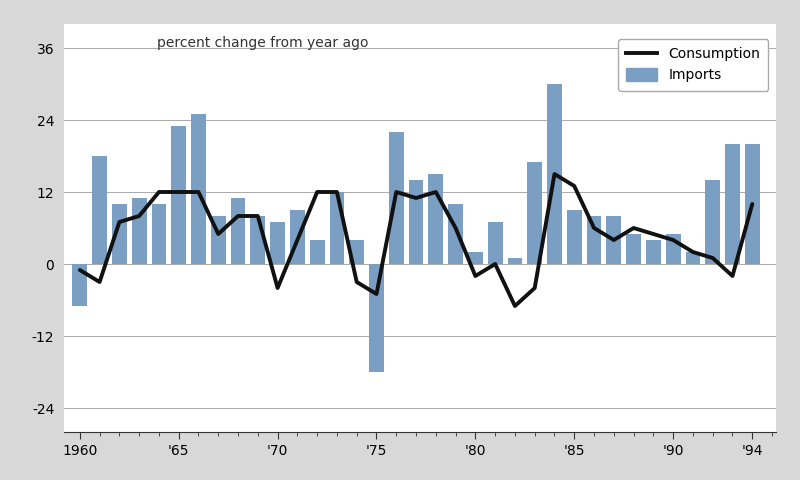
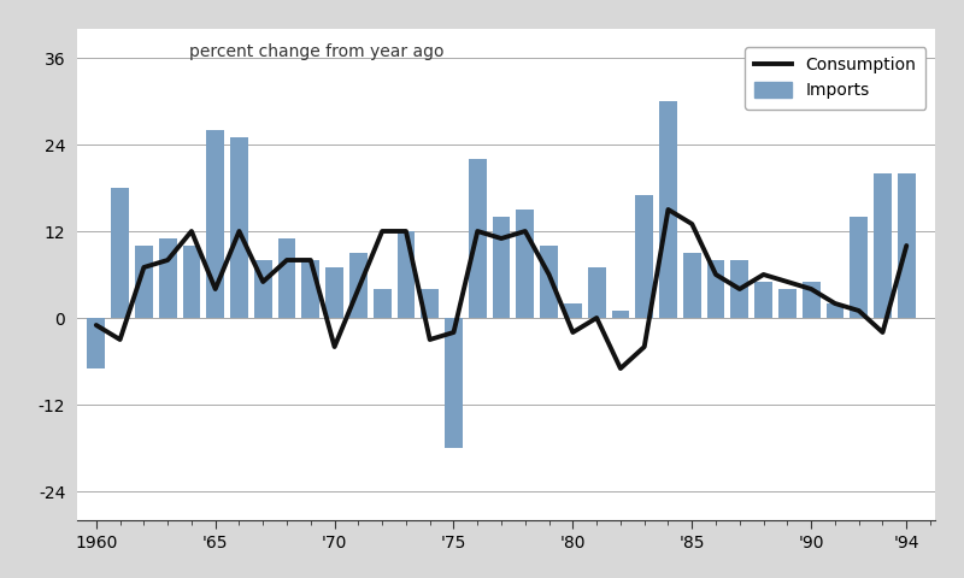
Imports/'65: 23 -> 26
Consumption/'65: 12 -> 4
Consumption/'75: -5 -> -2
